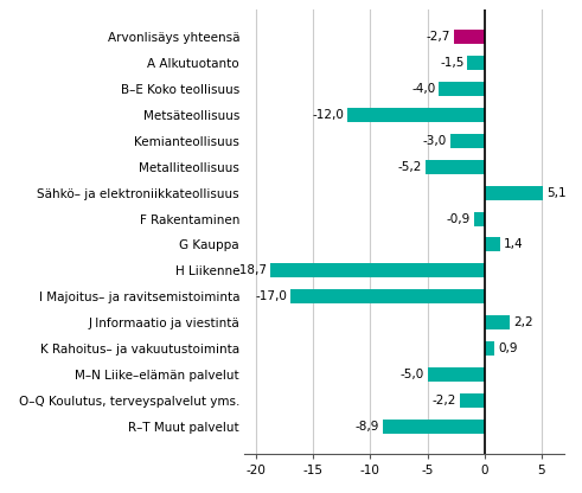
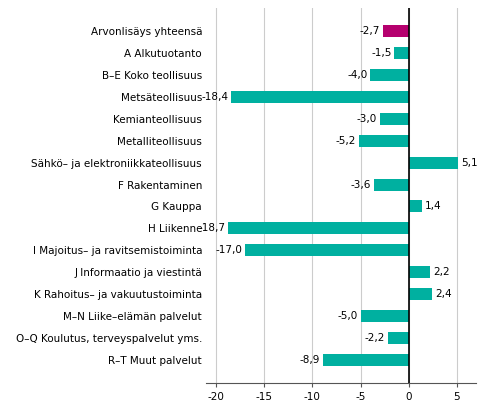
Metsäteollisuus: -12,0 -> -18,4
F Rakentaminen: -0,9 -> -3,6
K Rahoitus– ja vakuutustoiminta: 0,9 -> 2,4
